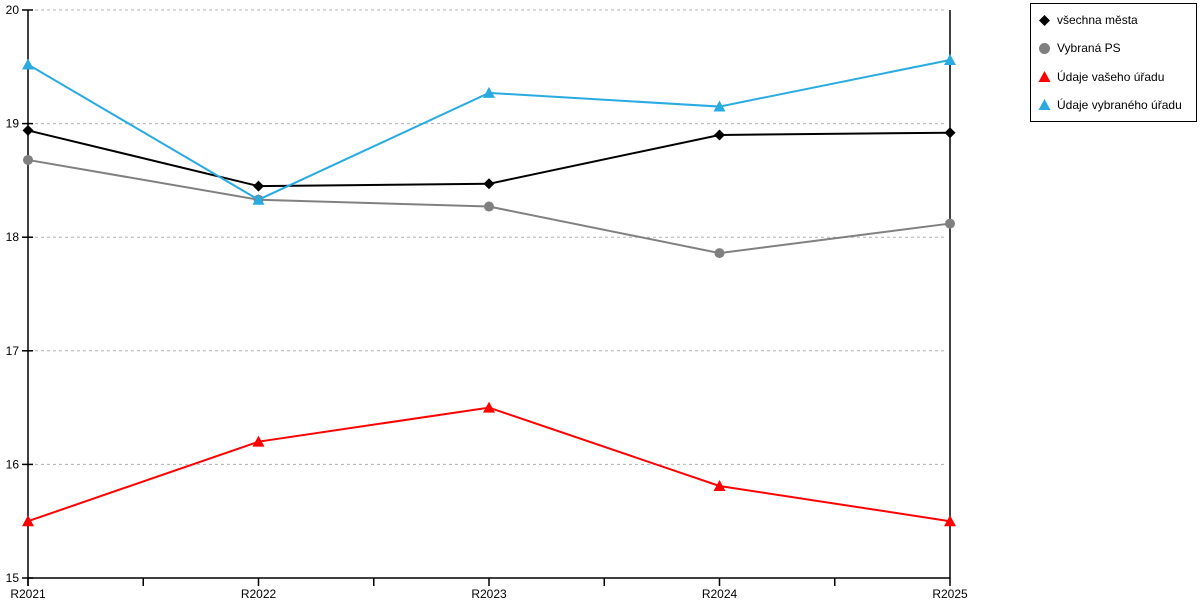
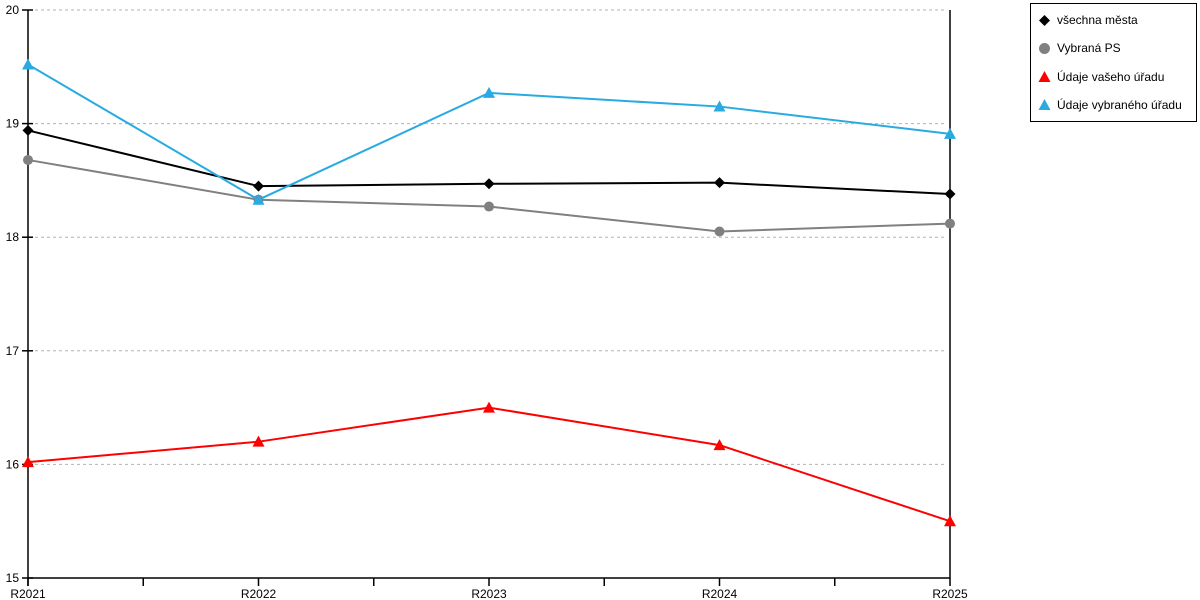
Údaje vašeho úřadu/R2021: 15.50 -> 16.02
všechna města/R2024: 18.90 -> 18.48
Vybraná PS/R2024: 17.86 -> 18.05
Údaje vašeho úřadu/R2024: 15.81 -> 16.17
všechna města/R2025: 18.92 -> 18.38
Údaje vybraného úřadu/R2025: 19.56 -> 18.91
